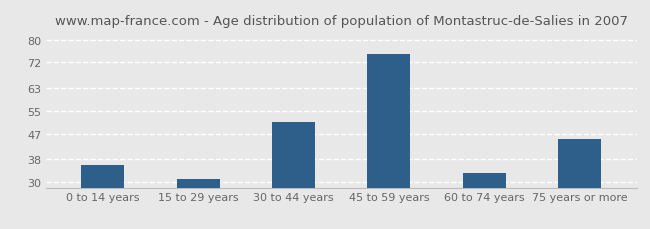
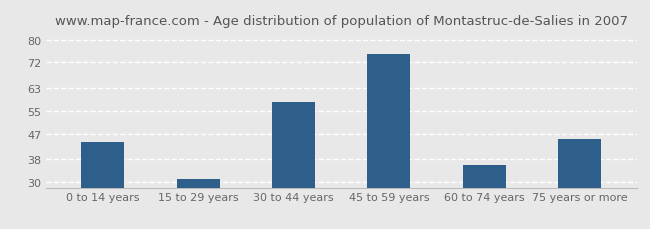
0 to 14 years: 36 -> 44
30 to 44 years: 51 -> 58
60 to 74 years: 33 -> 36
